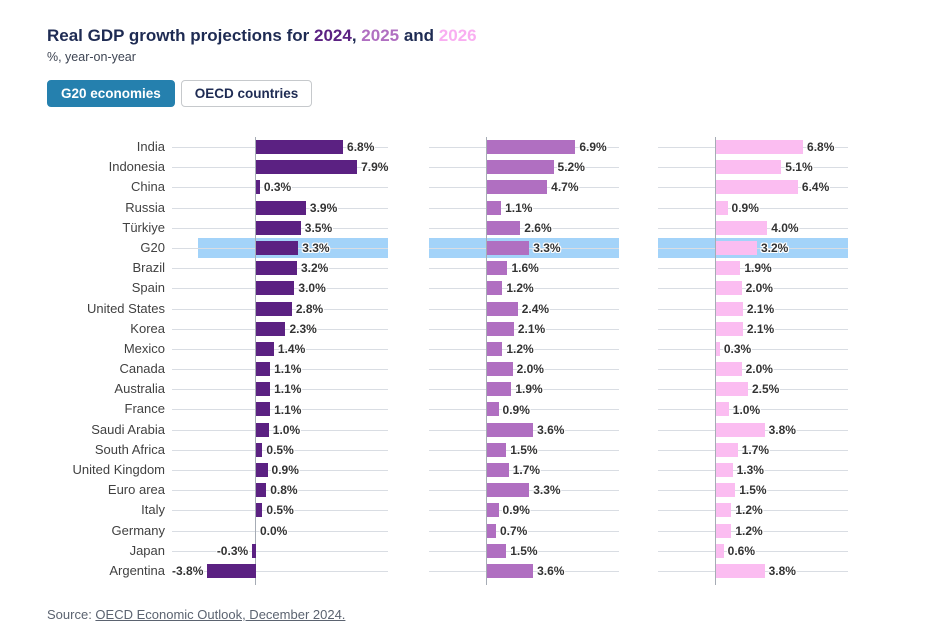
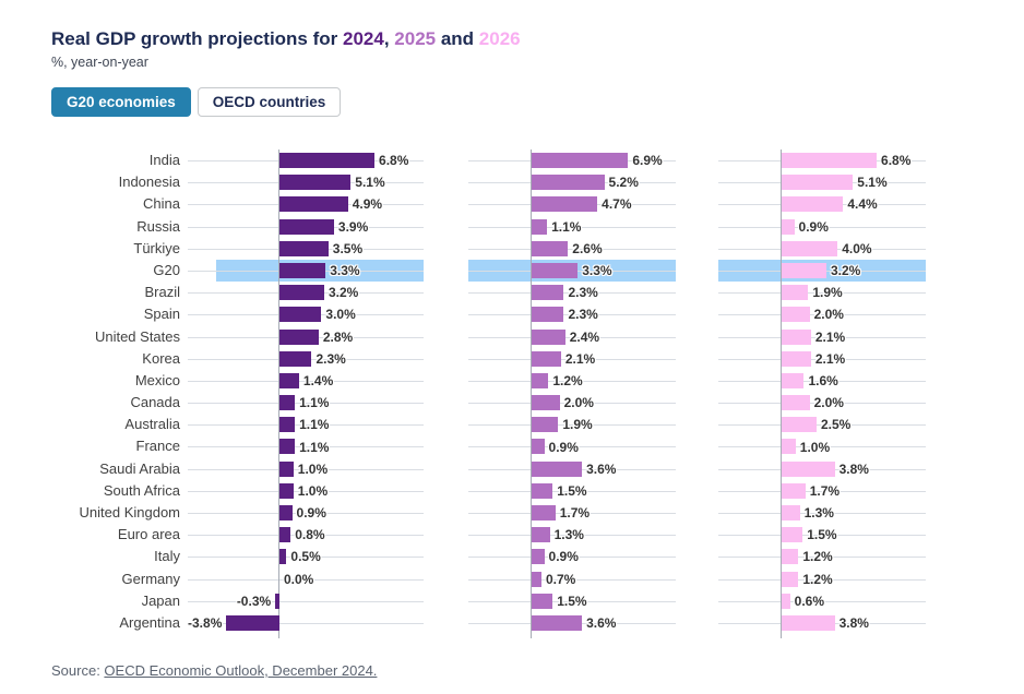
2024/Indonesia: 7.9% -> 5.1%
2024/China: 0.3% -> 4.9%
2026/China: 6.4% -> 4.4%
2025/Brazil: 1.6% -> 2.3%
2025/Spain: 1.2% -> 2.3%
2026/Mexico: 0.3% -> 1.6%
2024/South Africa: 0.5% -> 1.0%
2025/Euro area: 3.3% -> 1.3%
